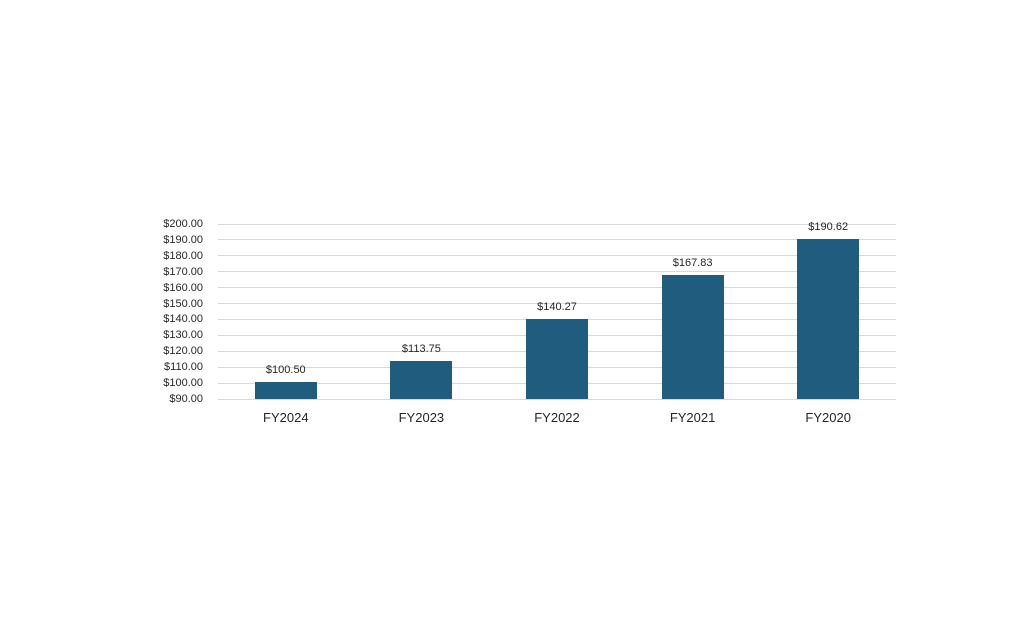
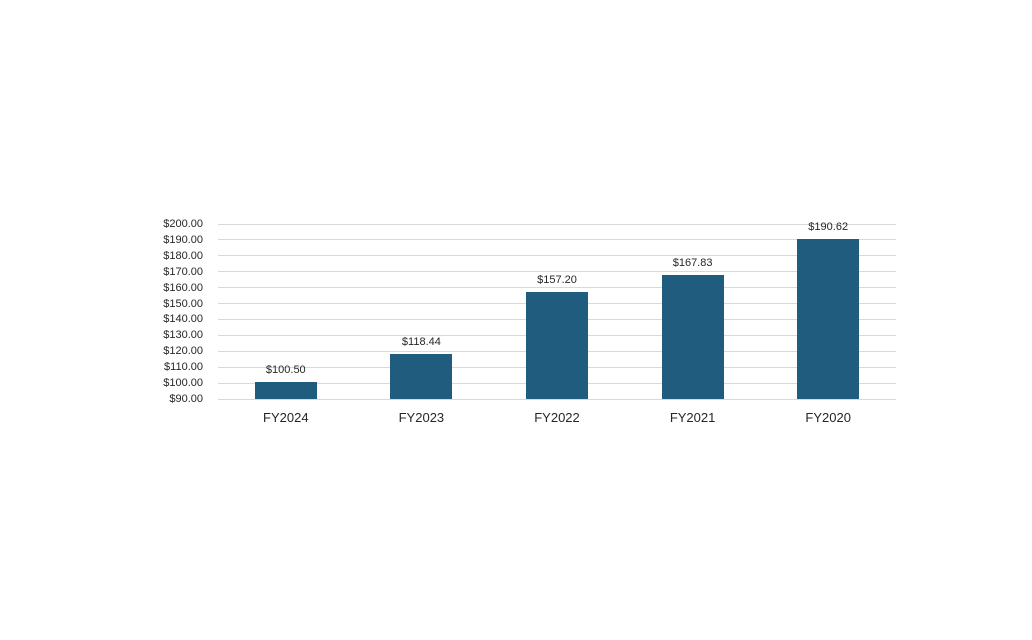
FY2023: $113.75 -> $118.44
FY2022: $140.27 -> $157.20
